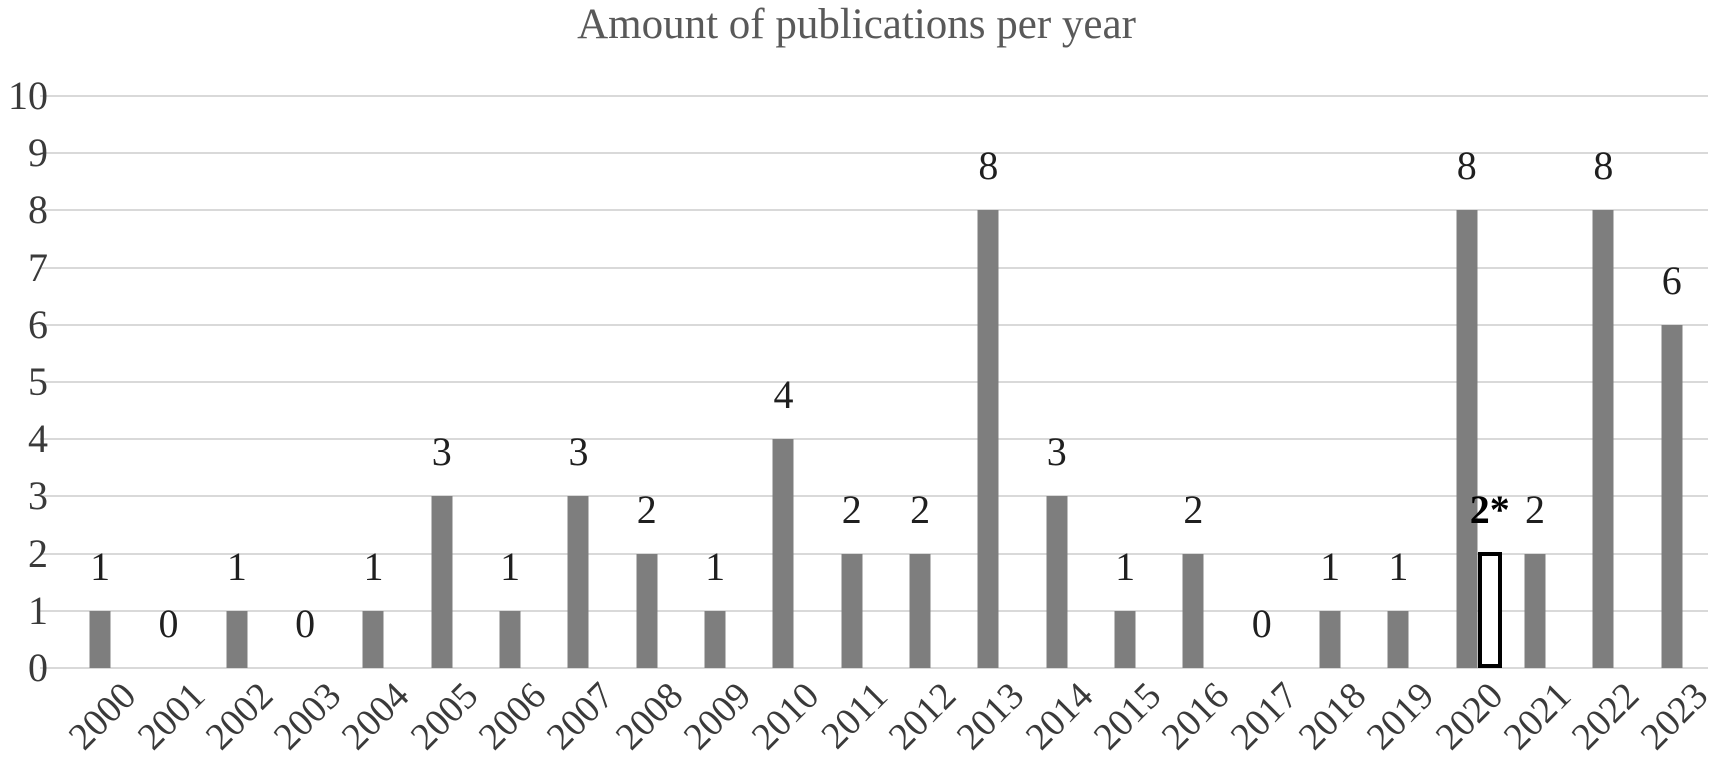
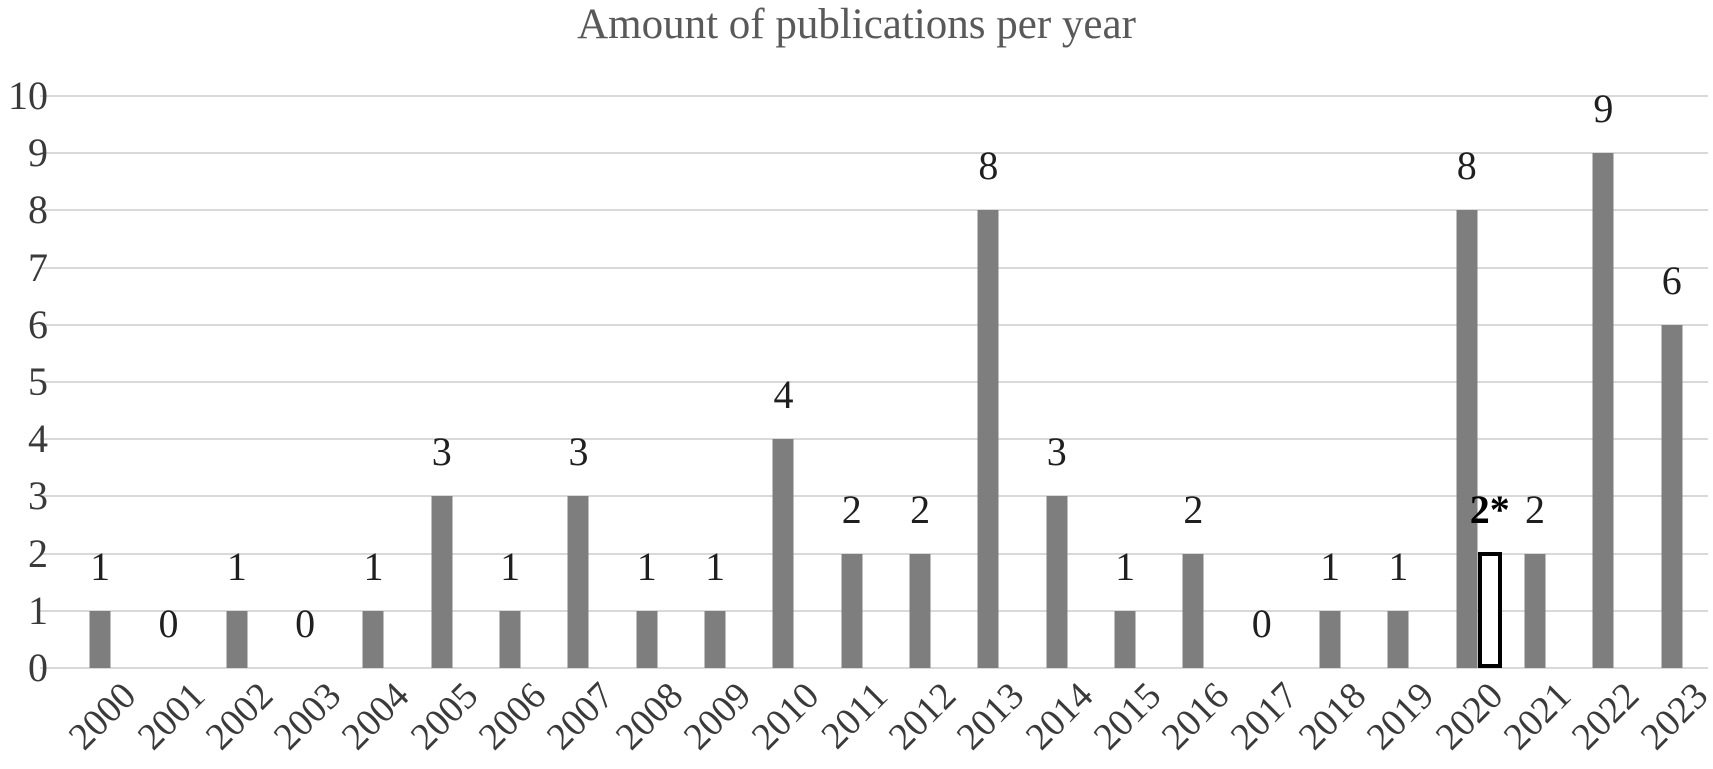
2008: 2 -> 1
2022: 8 -> 9
